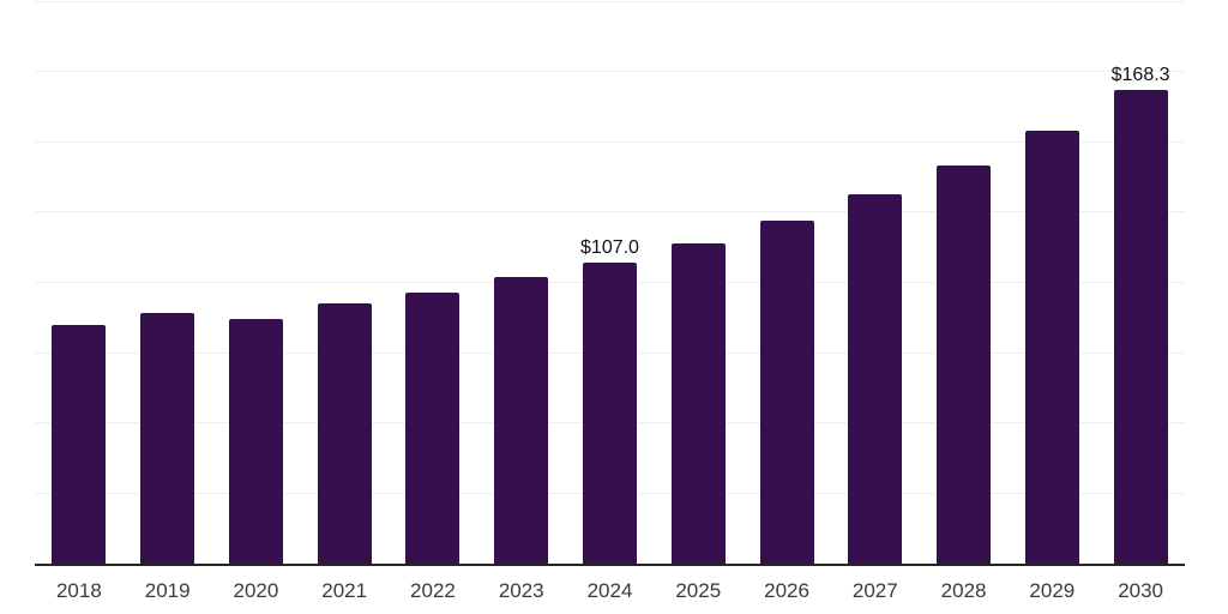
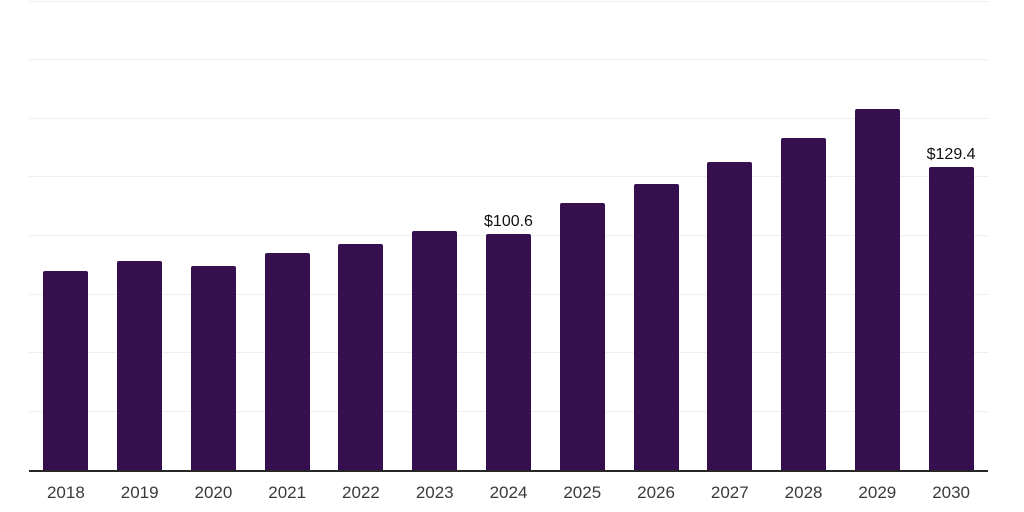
2024: $107.0 -> $100.6
2030: $168.3 -> $129.4
